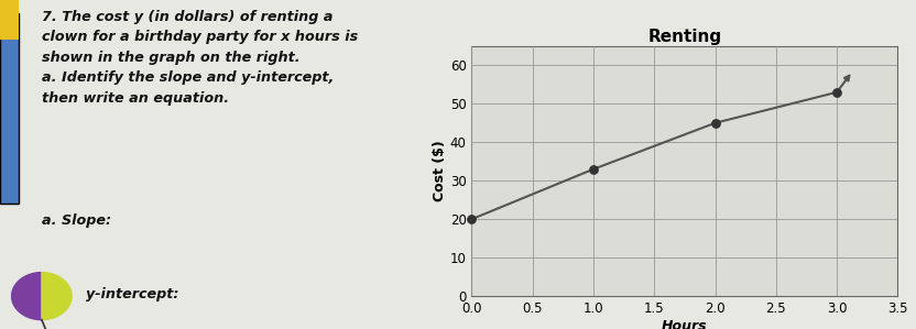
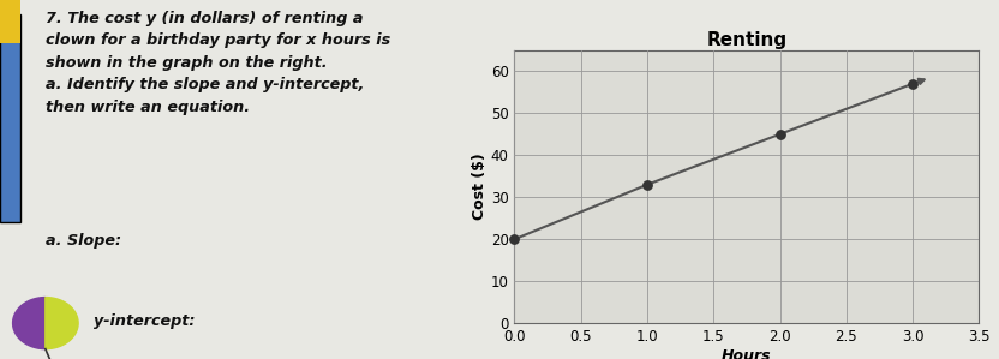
3.0: 53 -> 57
